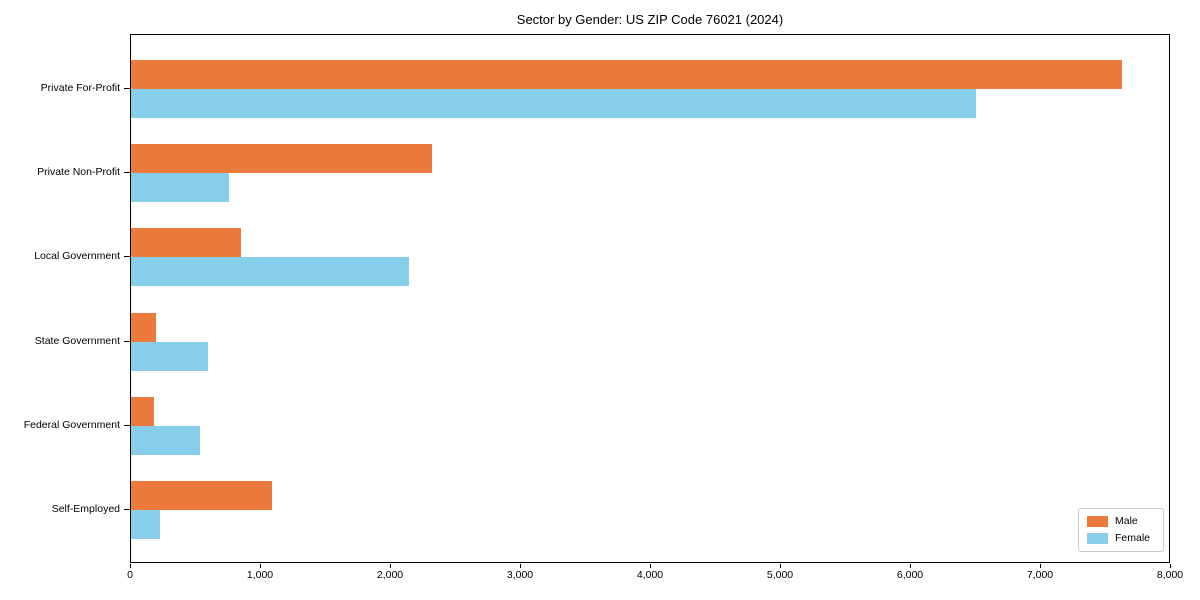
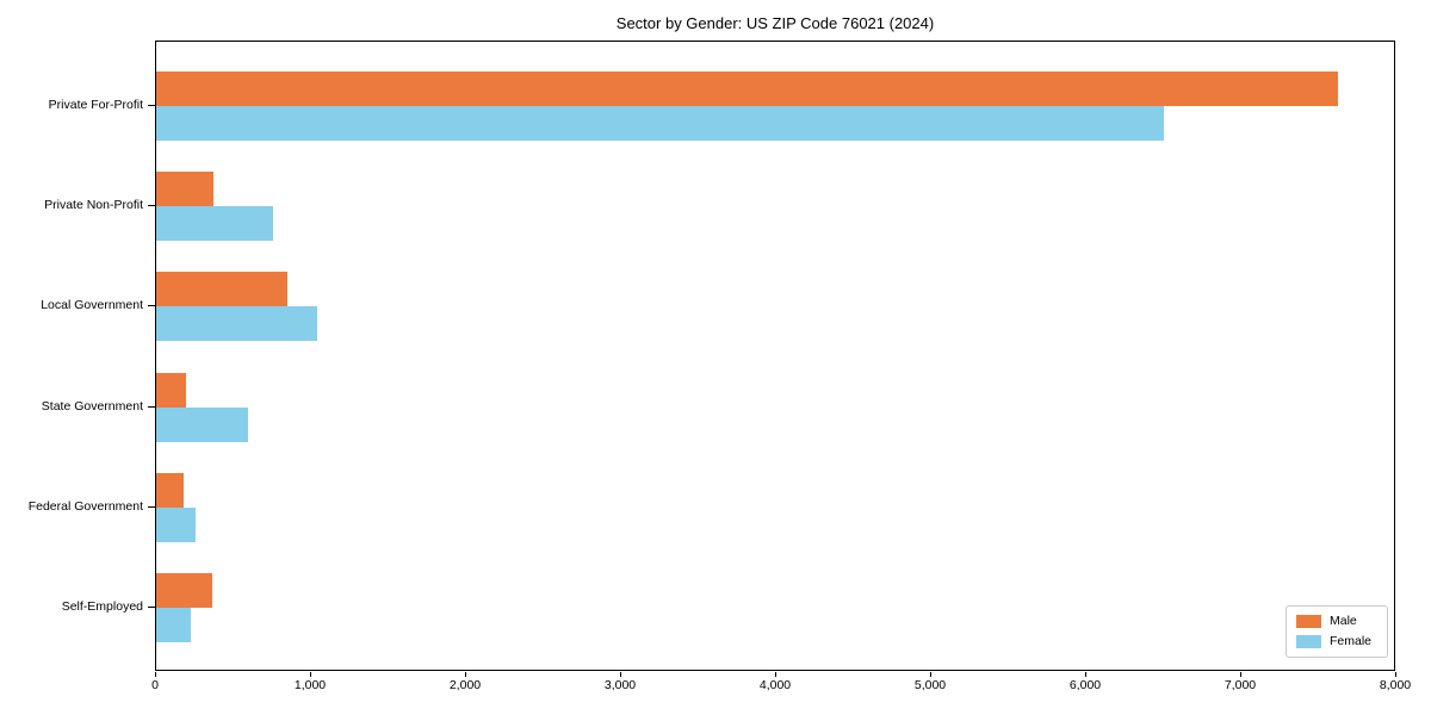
Male/Private Non-Profit: 2320 -> 370
Female/Local Government: 2140 -> 1040
Female/Federal Government: 530 -> 260
Male/Self-Employed: 1090 -> 360
